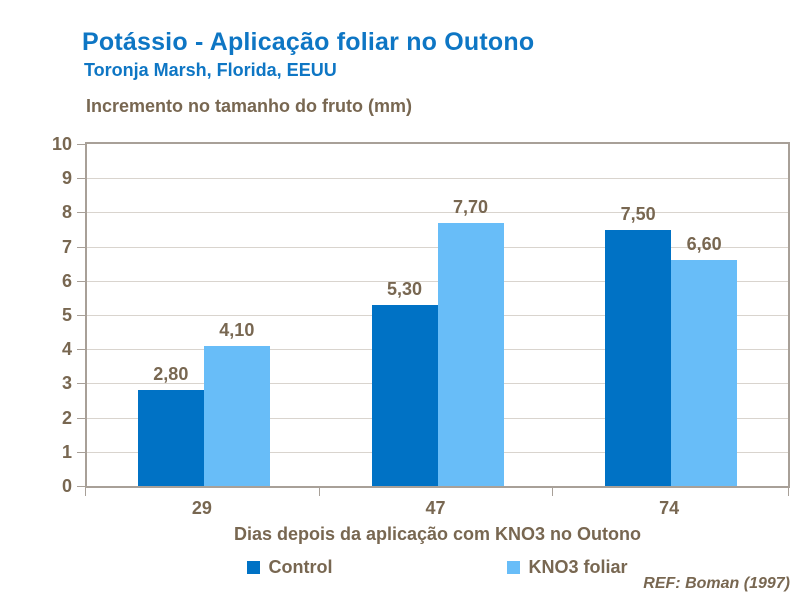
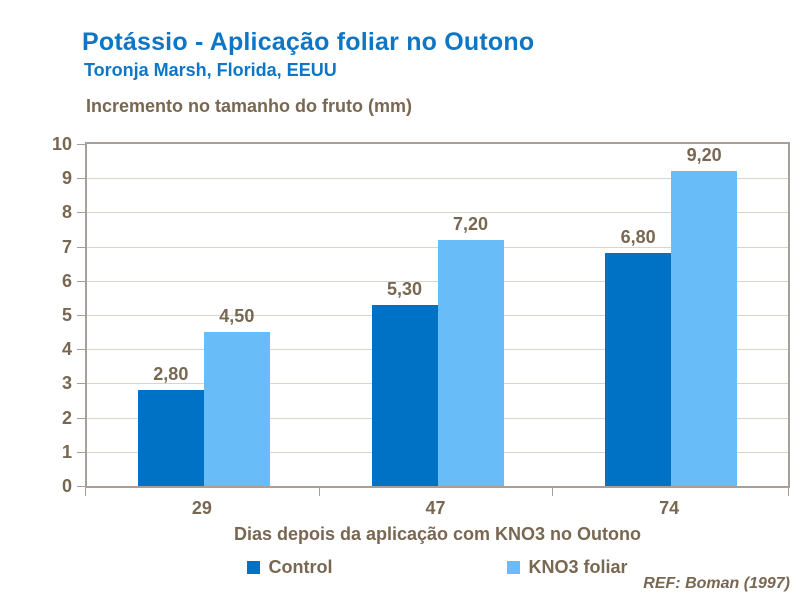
KNO3 foliar/29: 4,10 -> 4,50
KNO3 foliar/47: 7,70 -> 7,20
Control/74: 7,50 -> 6,80
KNO3 foliar/74: 6,60 -> 9,20
